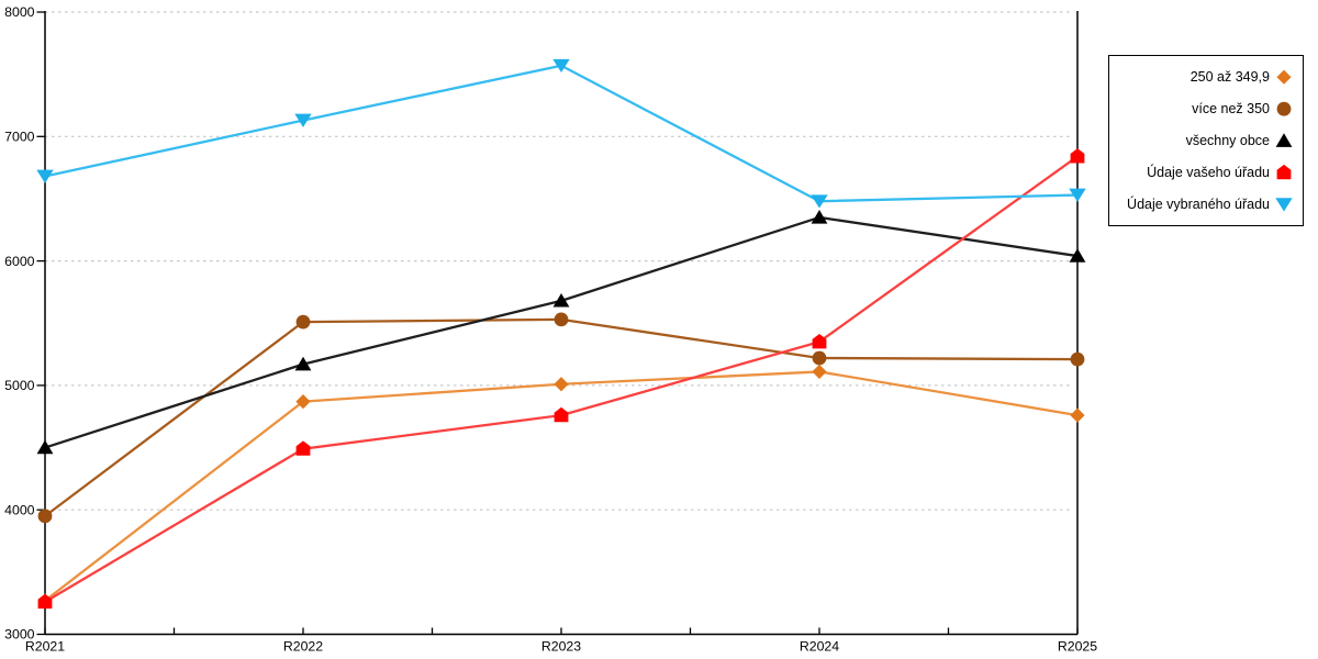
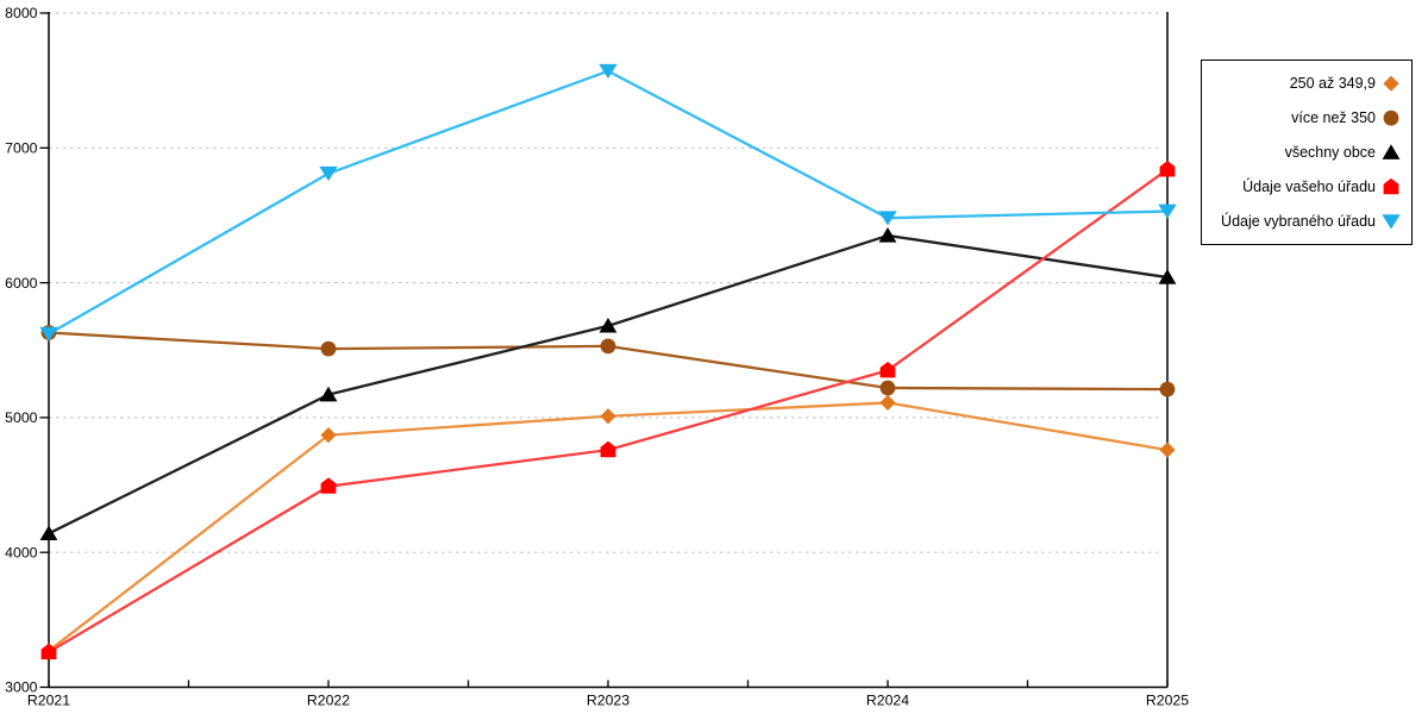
více než 350/R2021: 3950 -> 5630
všechny obce/R2021: 4500 -> 4140
Údaje vybraného úřadu/R2021: 6680 -> 5620
Údaje vybraného úřadu/R2022: 7130 -> 6810
